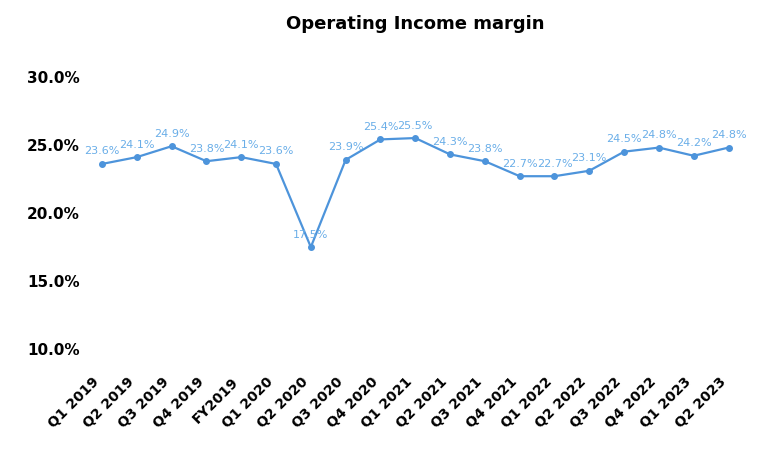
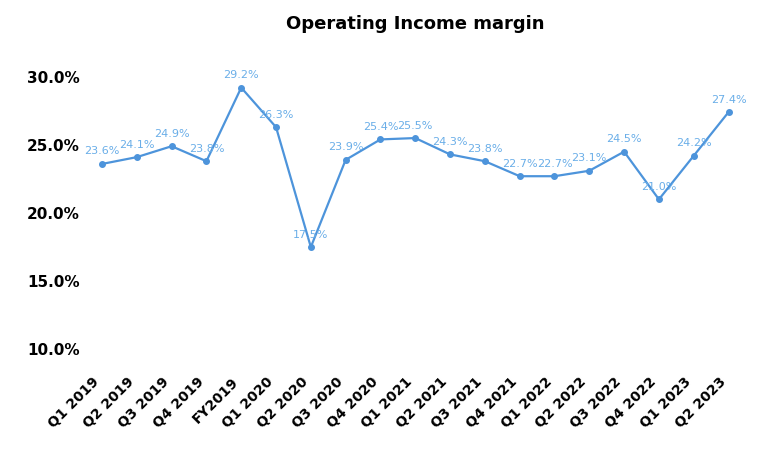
FY2019: 24.1% -> 29.2%
Q1 2020: 23.6% -> 26.3%
Q4 2022: 24.8% -> 21.0%
Q2 2023: 24.8% -> 27.4%
